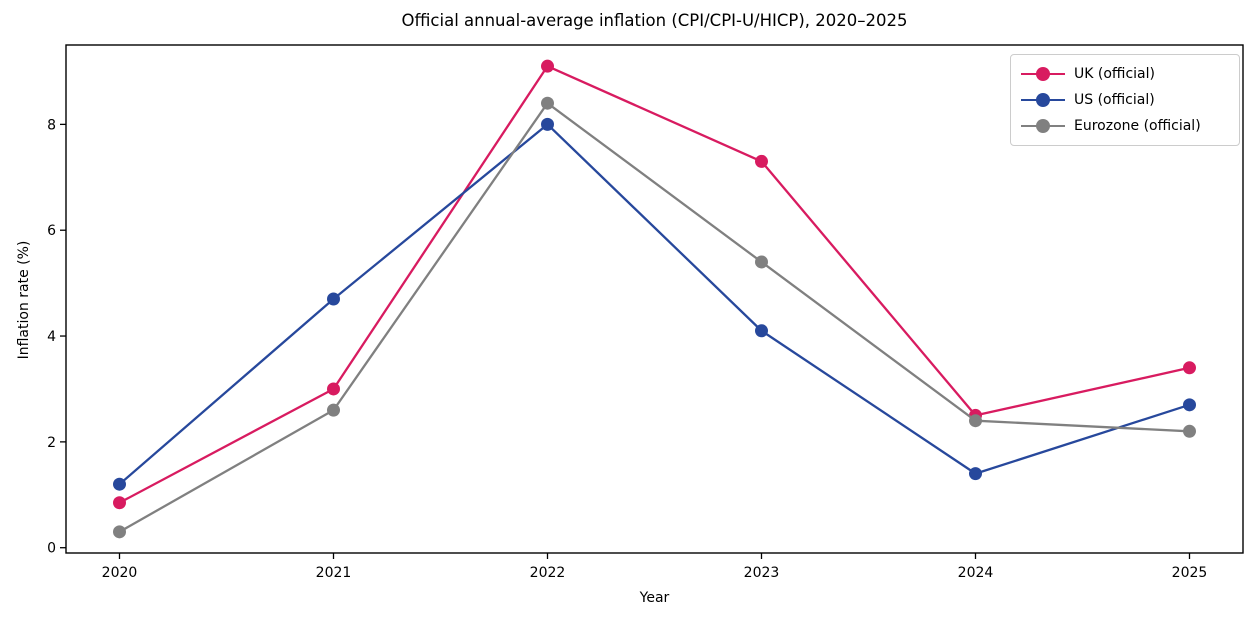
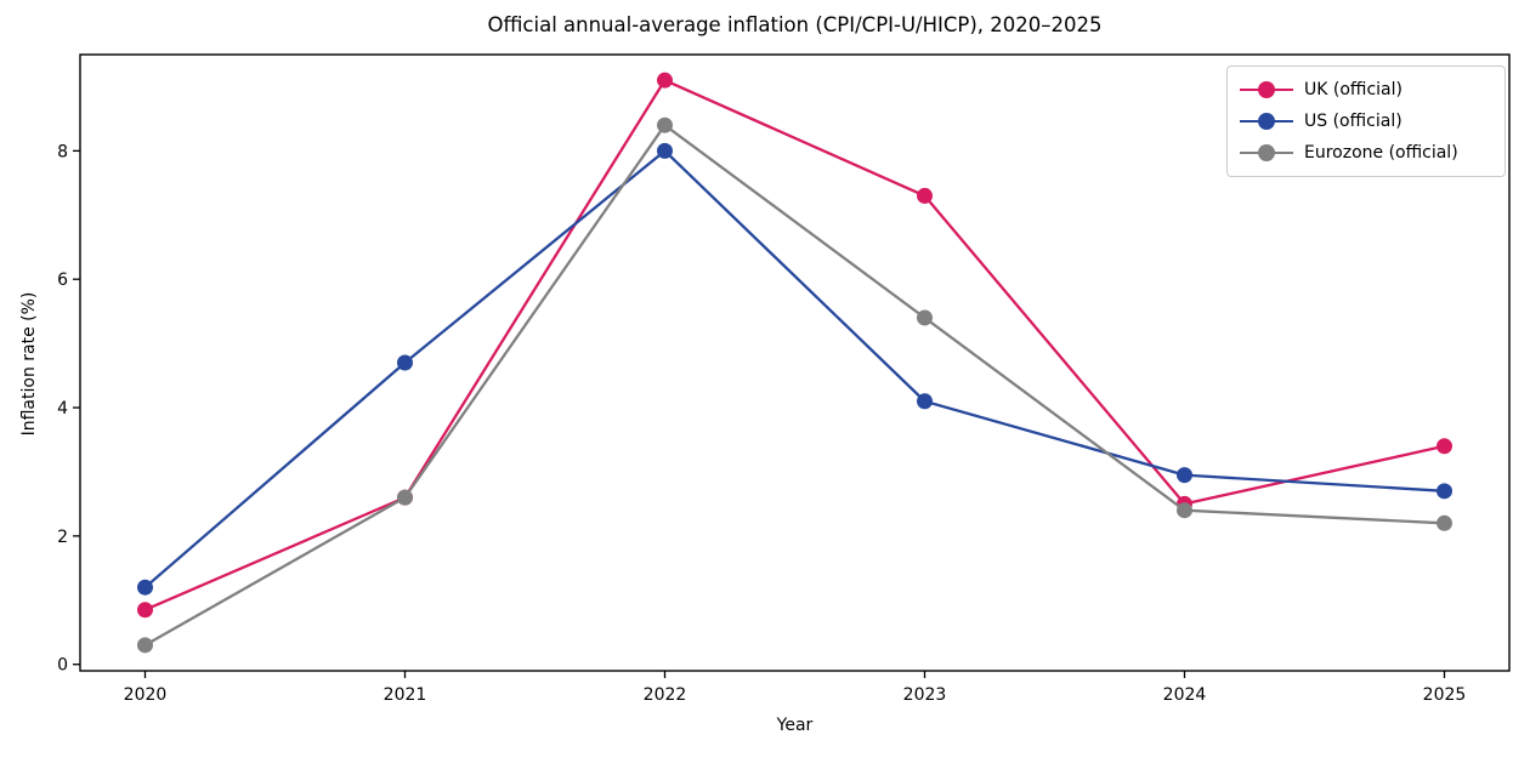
UK (official)/2021: 3.0 -> 2.6
US (official)/2024: 1.4 -> 3.0
